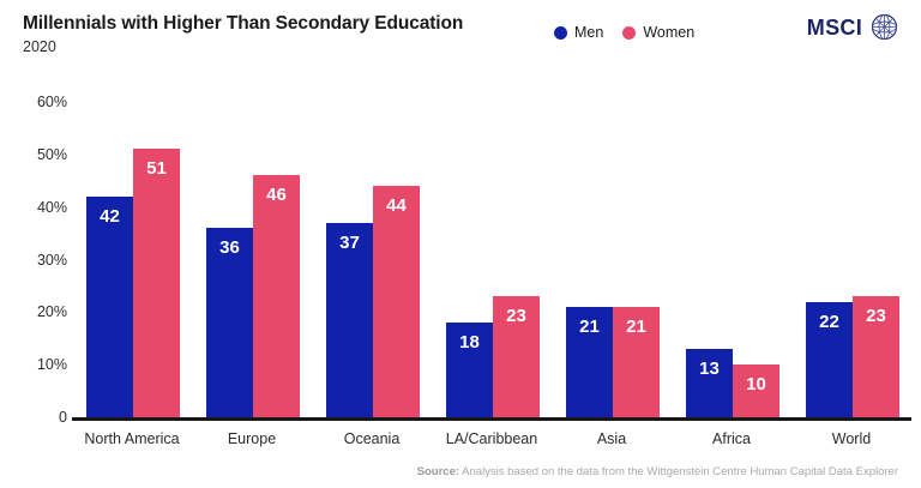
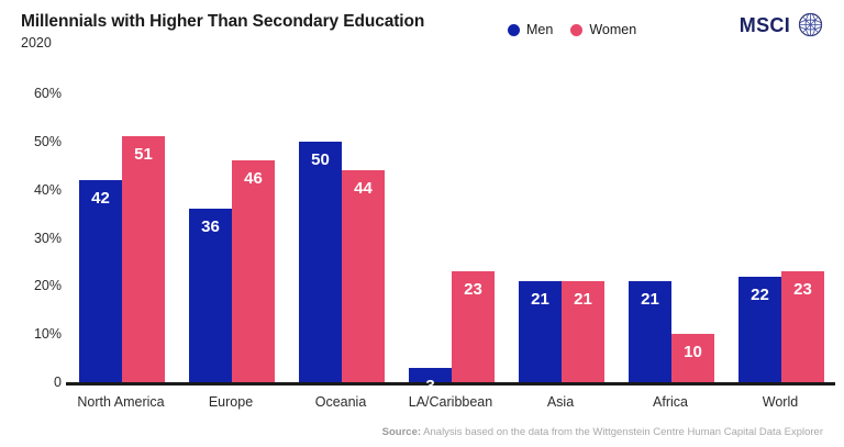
Men/Oceania: 37 -> 50
Men/LA/Caribbean: 18 -> 3
Men/Africa: 13 -> 21
